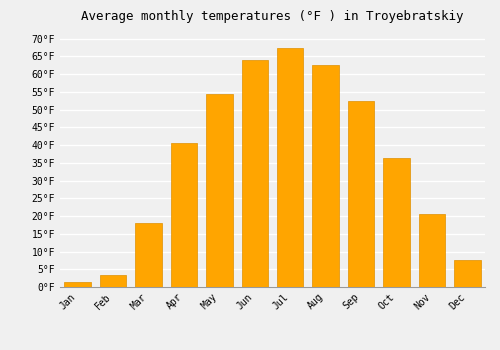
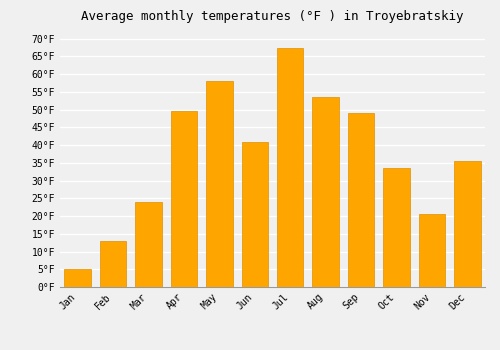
Jan: 1.5°F -> 5.0°F
Feb: 3.5°F -> 13.0°F
Mar: 18.0°F -> 24.0°F
Apr: 40.5°F -> 49.5°F
May: 54.5°F -> 58.0°F
Jun: 64.0°F -> 41.0°F
Aug: 62.5°F -> 53.5°F
Sep: 52.5°F -> 49.0°F
Oct: 36.5°F -> 33.5°F
Dec: 7.5°F -> 35.5°F
